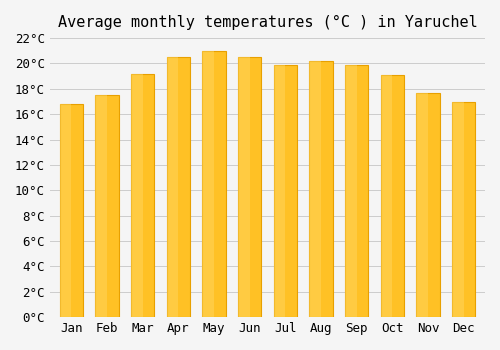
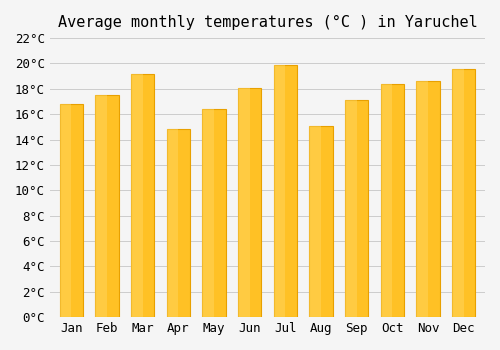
Apr: 20.5°C -> 14.8°C
May: 21.0°C -> 16.4°C
Jun: 20.5°C -> 18.1°C
Aug: 20.2°C -> 15.1°C
Sep: 19.9°C -> 17.1°C
Oct: 19.1°C -> 18.4°C
Nov: 17.7°C -> 18.6°C
Dec: 17.0°C -> 19.6°C
